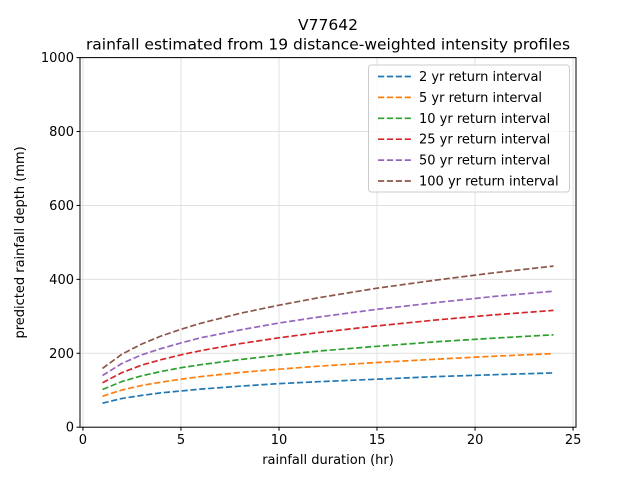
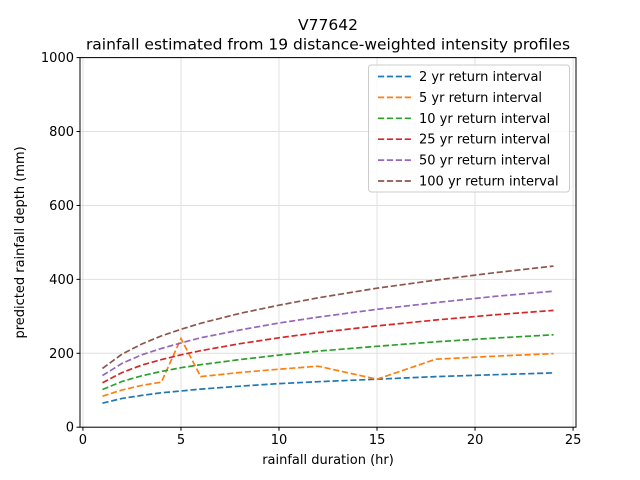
5 yr return interval/5: 130 -> 240
5 yr return interval/15: 180 -> 130
